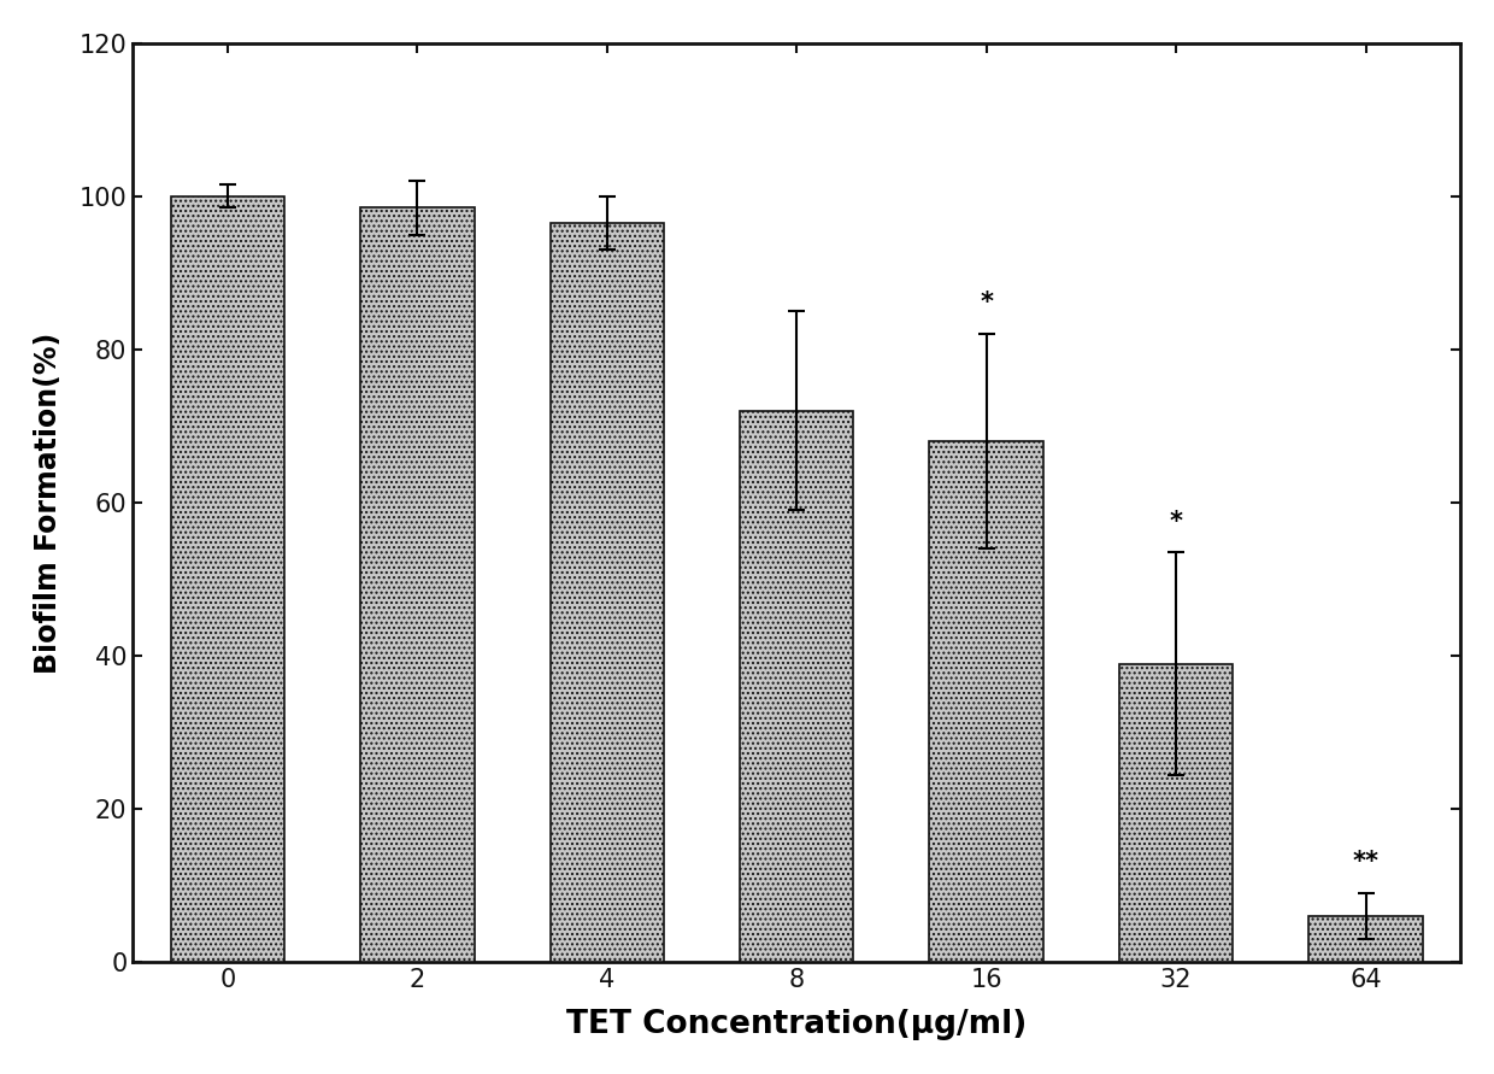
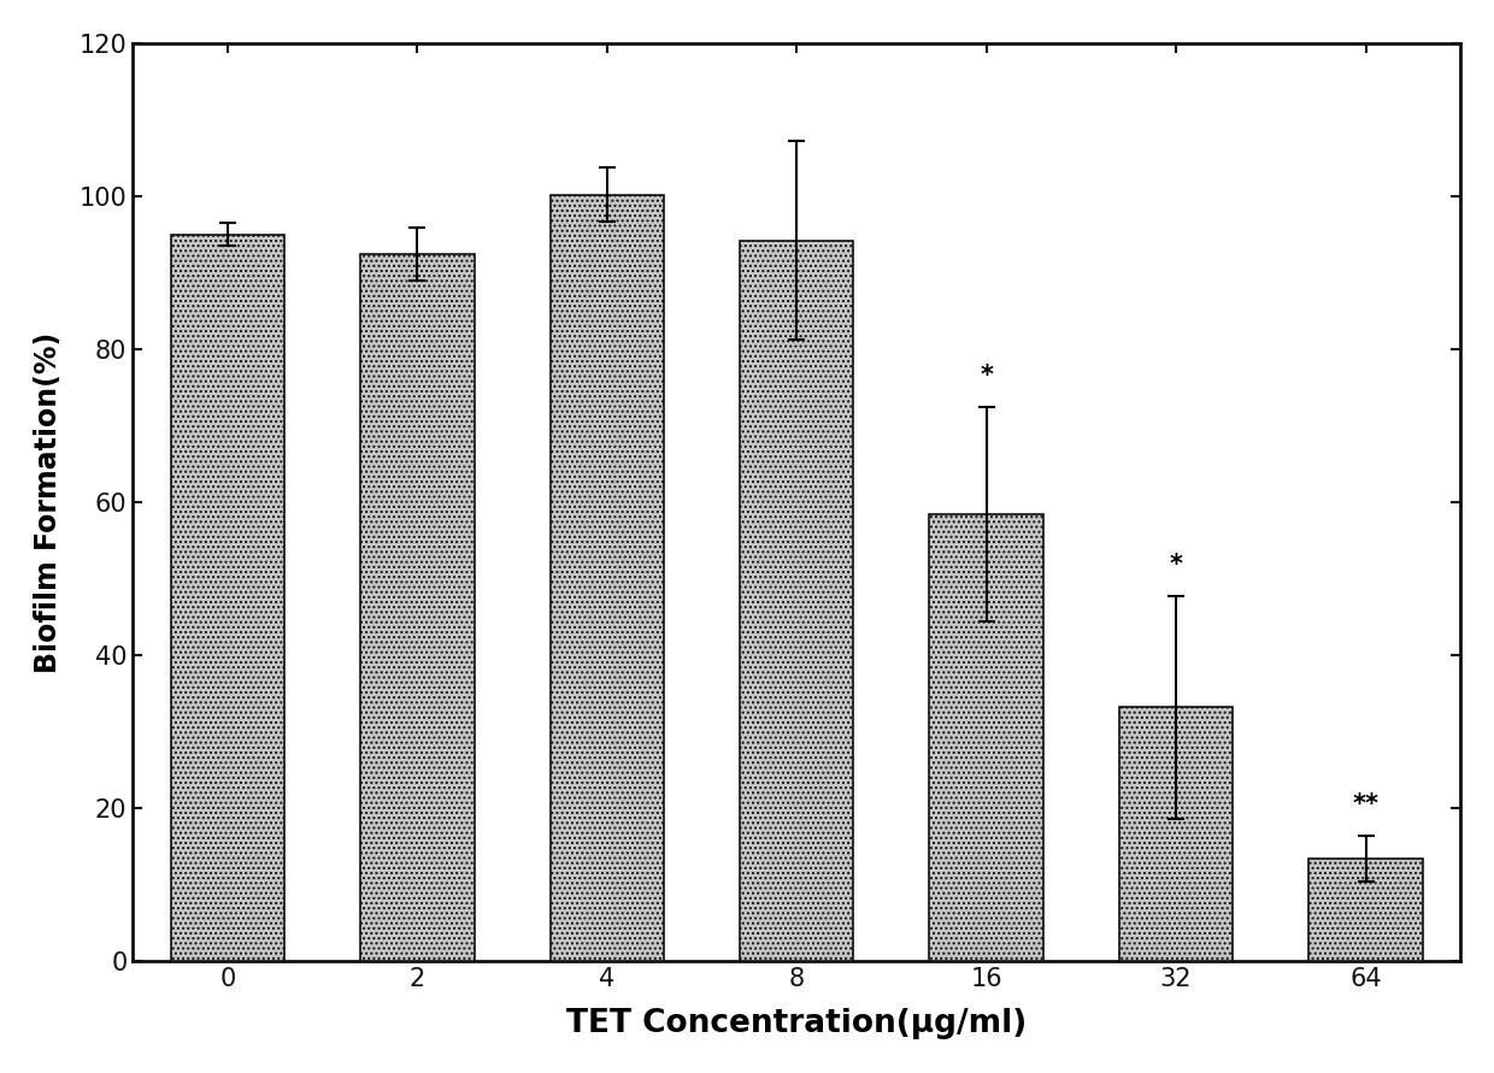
0: 100.0 -> 95.0
2: 98.5 -> 92.4
4: 96.5 -> 100.2
8: 72.0 -> 94.2
16: 68.0 -> 58.4
32: 39.0 -> 33.2
64: 6.0 -> 13.4
